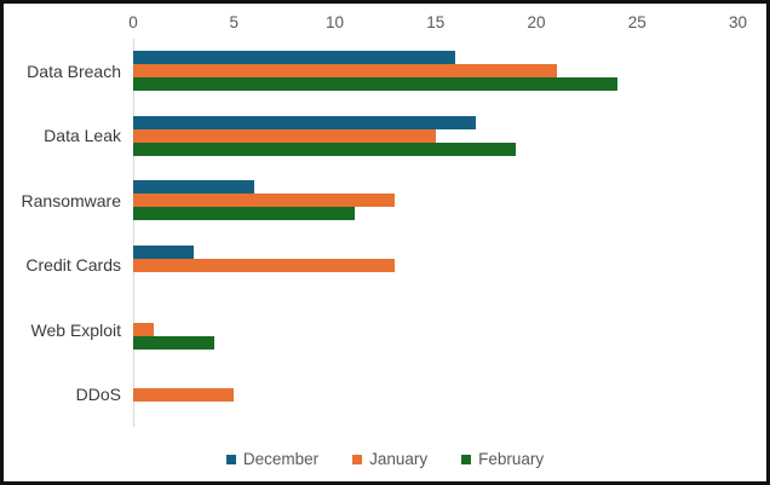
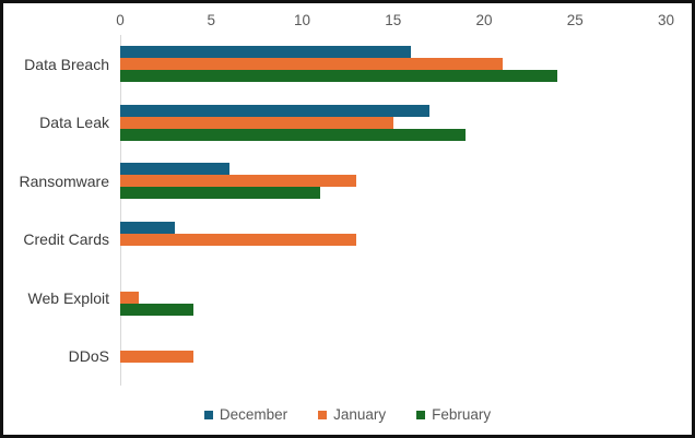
January/DDoS: 5 -> 4
